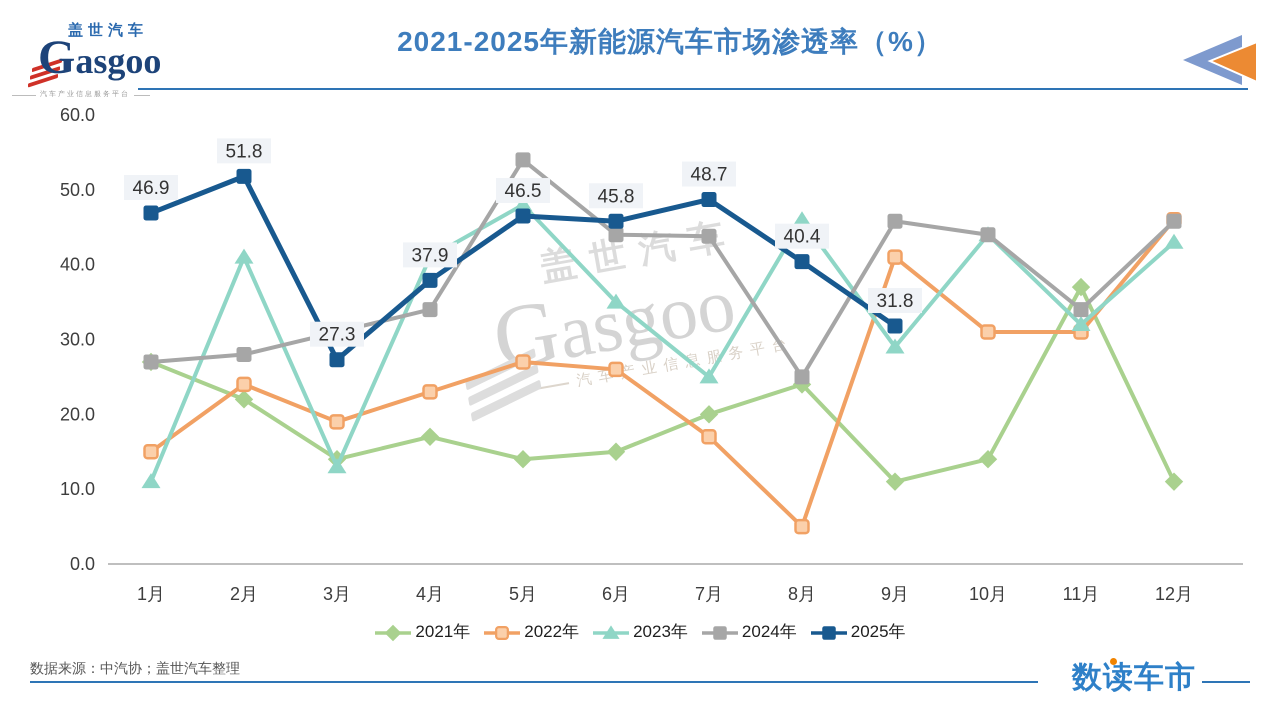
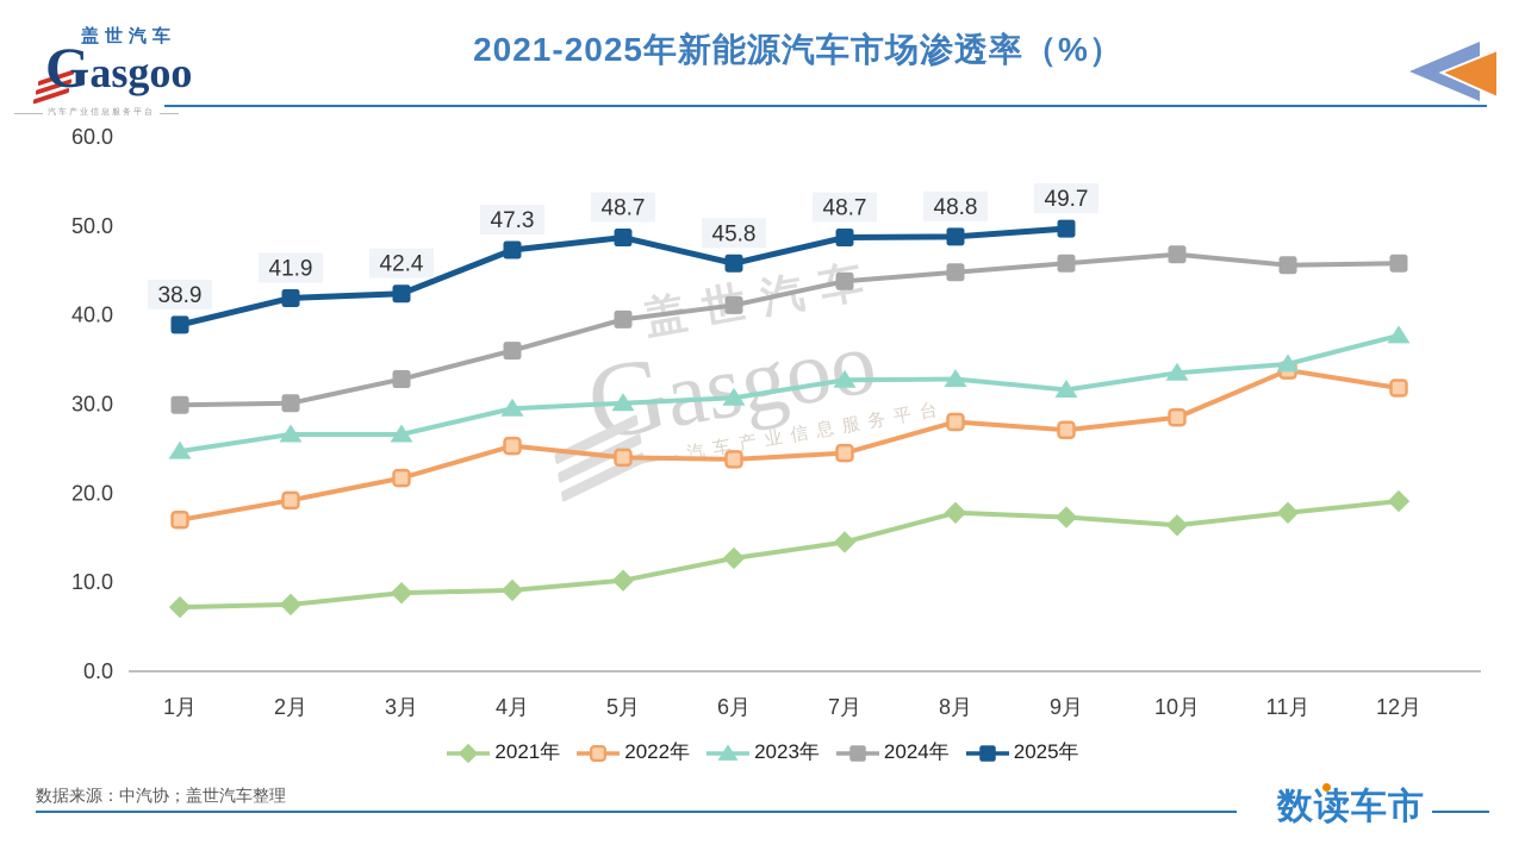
2021年/1月: 27 -> 7
2022年/1月: 15 -> 17
2023年/1月: 11 -> 25
2024年/1月: 27 -> 30
2025年/1月: 46.9 -> 38.9
2021年/2月: 22 -> 8
2022年/2月: 24 -> 19
2023年/2月: 41 -> 27
2024年/2月: 28 -> 30
2025年/2月: 51.8 -> 41.9
2021年/3月: 14 -> 9
2022年/3月: 19 -> 22
2023年/3月: 13 -> 27
2024年/3月: 31 -> 33
2025年/3月: 27.3 -> 42.4
2021年/4月: 17 -> 9
2022年/4月: 23 -> 25
2023年/4月: 41 -> 30
2024年/4月: 34 -> 36
2025年/4月: 37.9 -> 47.3
2021年/5月: 14 -> 10
2022年/5月: 27 -> 24
2023年/5月: 48 -> 30
2024年/5月: 54 -> 40
2025年/5月: 46.5 -> 48.7
2021年/6月: 15 -> 13
2022年/6月: 26 -> 24
2023年/6月: 35 -> 31
2024年/6月: 44 -> 41
2021年/7月: 20 -> 14
2022年/7月: 17 -> 24
2023年/7月: 25 -> 33
2021年/8月: 24 -> 18
2022年/8月: 5 -> 28
2023年/8月: 46 -> 33
2024年/8月: 25 -> 45
2025年/8月: 40.4 -> 48.8
2021年/9月: 11 -> 17
2022年/9月: 41 -> 27
2023年/9月: 29 -> 32
2025年/9月: 31.8 -> 49.7
2021年/10月: 14 -> 16
2022年/10月: 31 -> 28
2023年/10月: 44 -> 34
2024年/10月: 44 -> 47
2021年/11月: 37 -> 18
2022年/11月: 31 -> 34
2023年/11月: 32 -> 34
2024年/11月: 34 -> 46
2021年/12月: 11 -> 19
2022年/12月: 46 -> 32
2023年/12月: 43 -> 38
